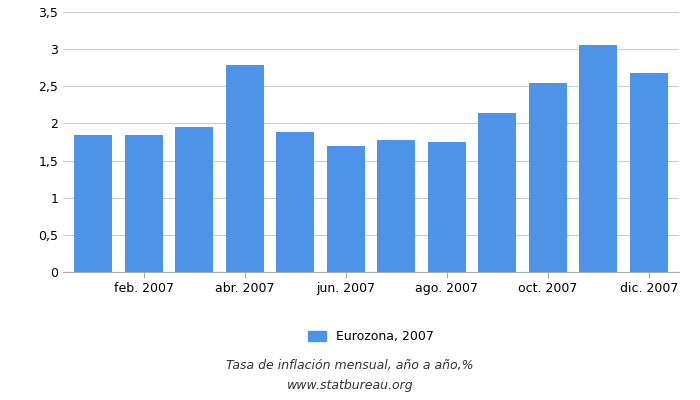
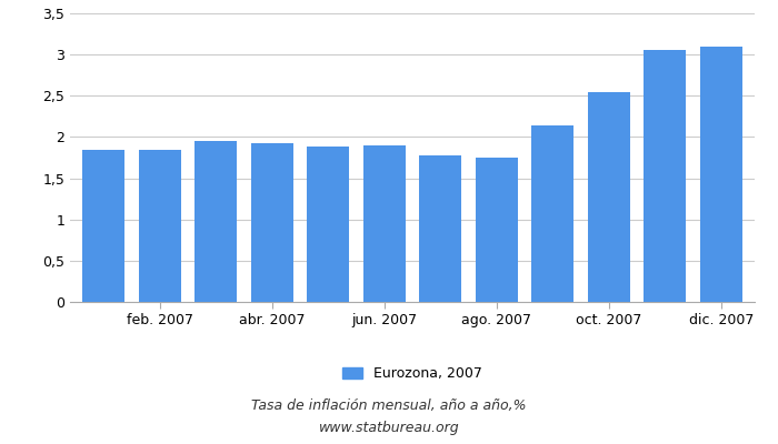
abr. 2007: 2,78 -> 1,92
jun. 2007: 1,70 -> 1,90
dic. 2007: 2,68 -> 3,09
